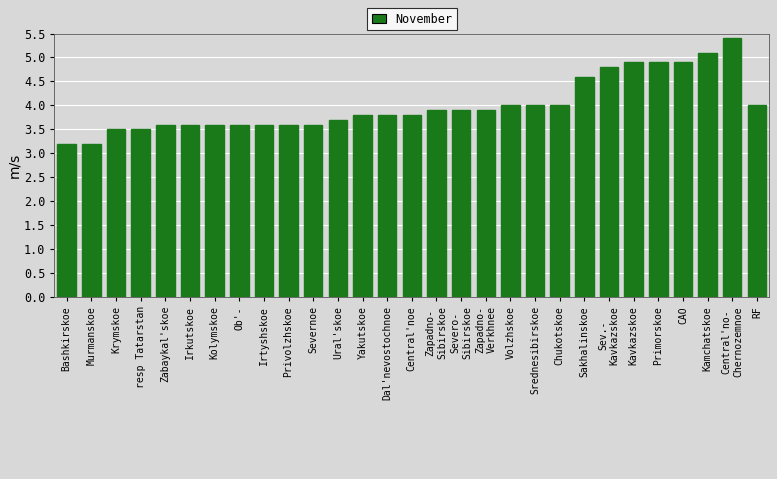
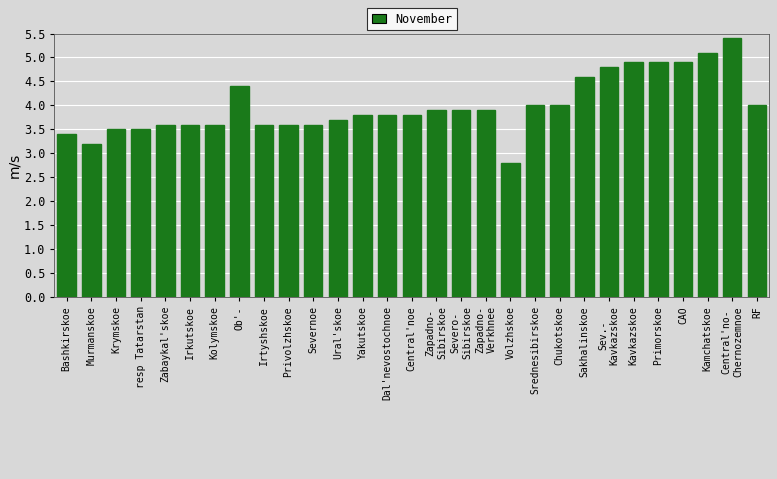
Bashkirskoe: 3.2 -> 3.4
Ob'-: 3.6 -> 4.4
Volzhskoe: 4.0 -> 2.8
